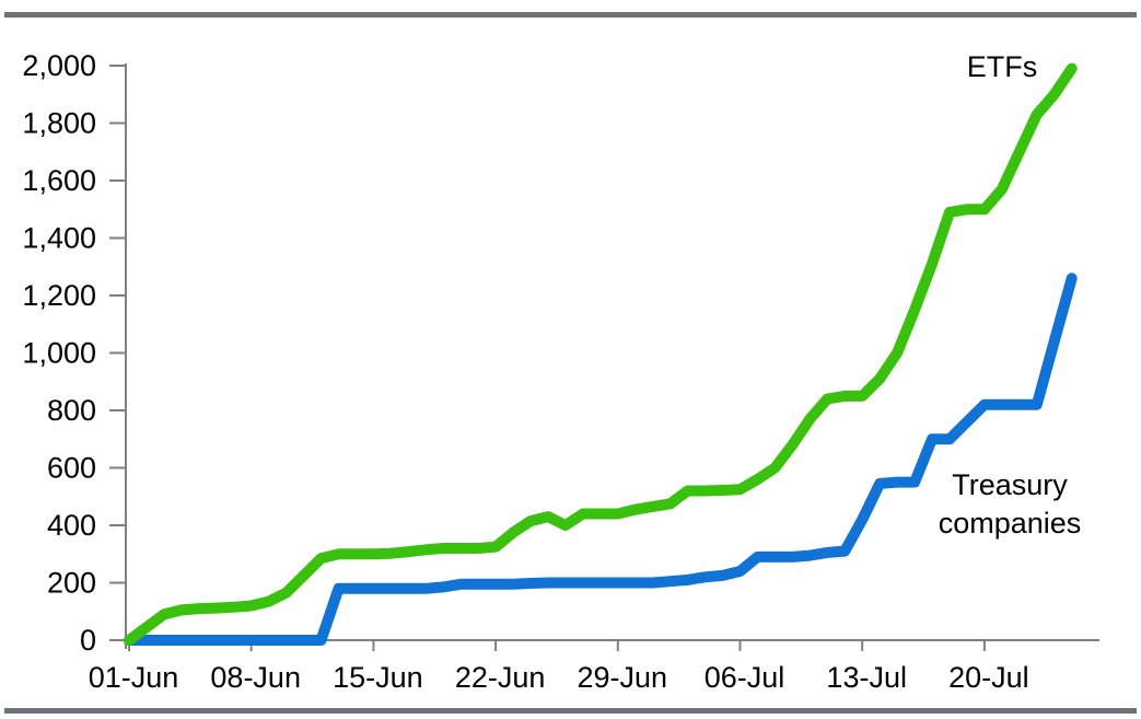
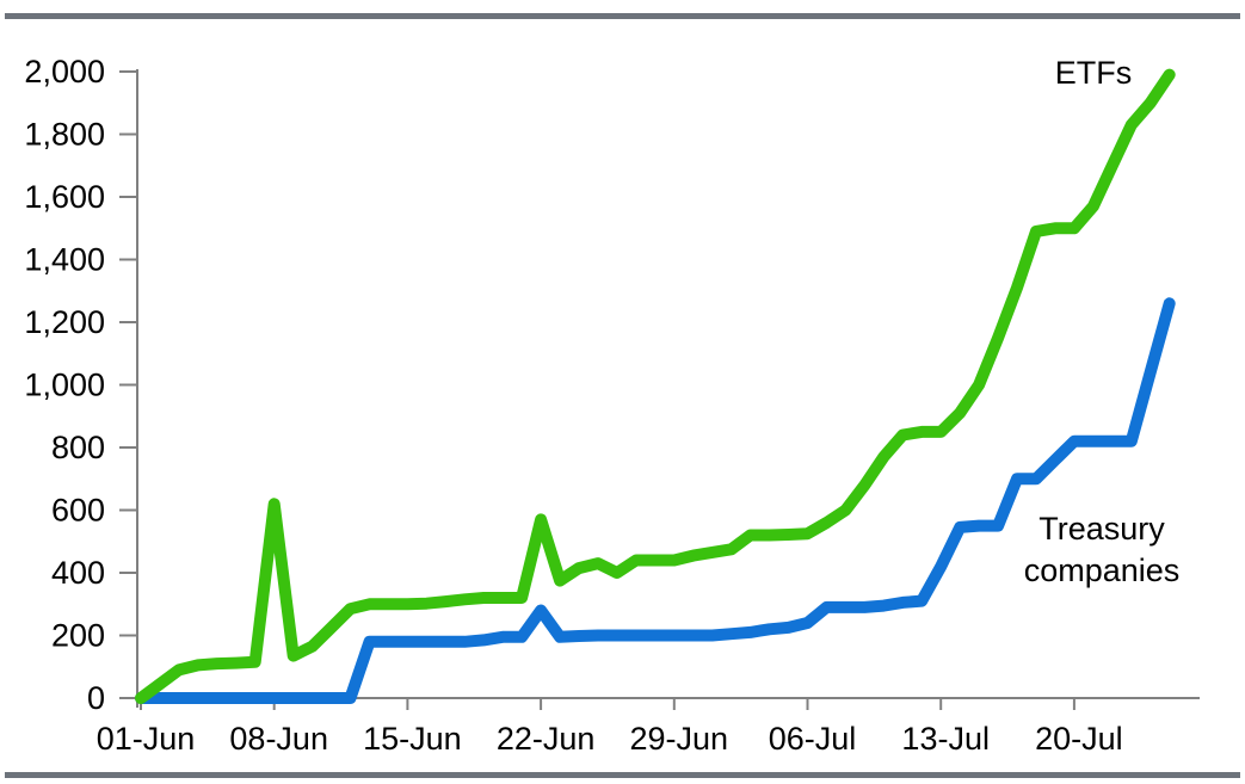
ETFs/08-Jun: 120 -> 620
ETFs/22-Jun: 320 -> 570
Treasury companies/22-Jun: 200 -> 280
